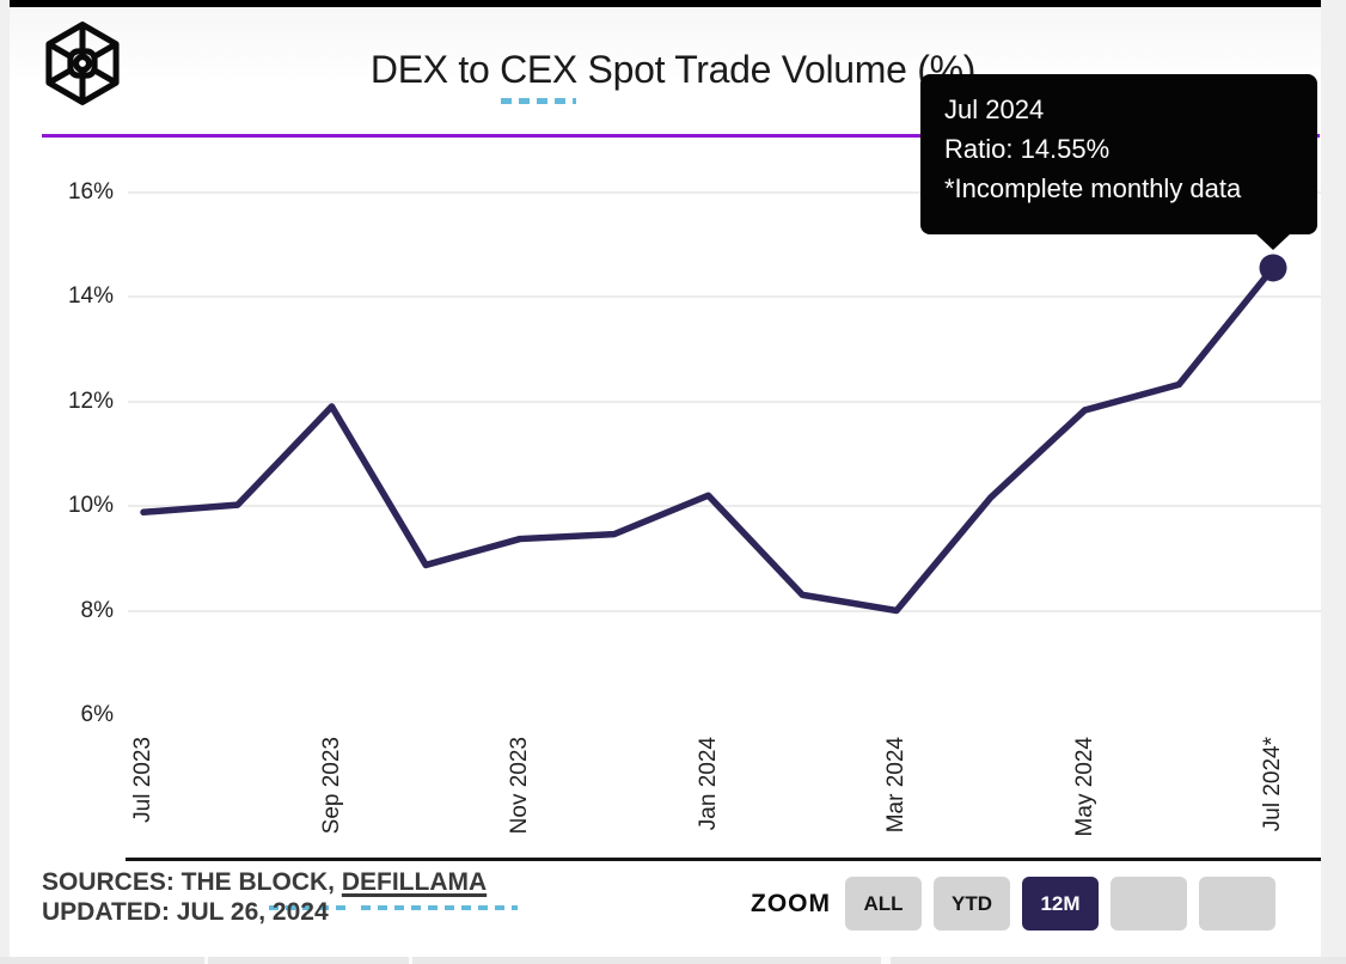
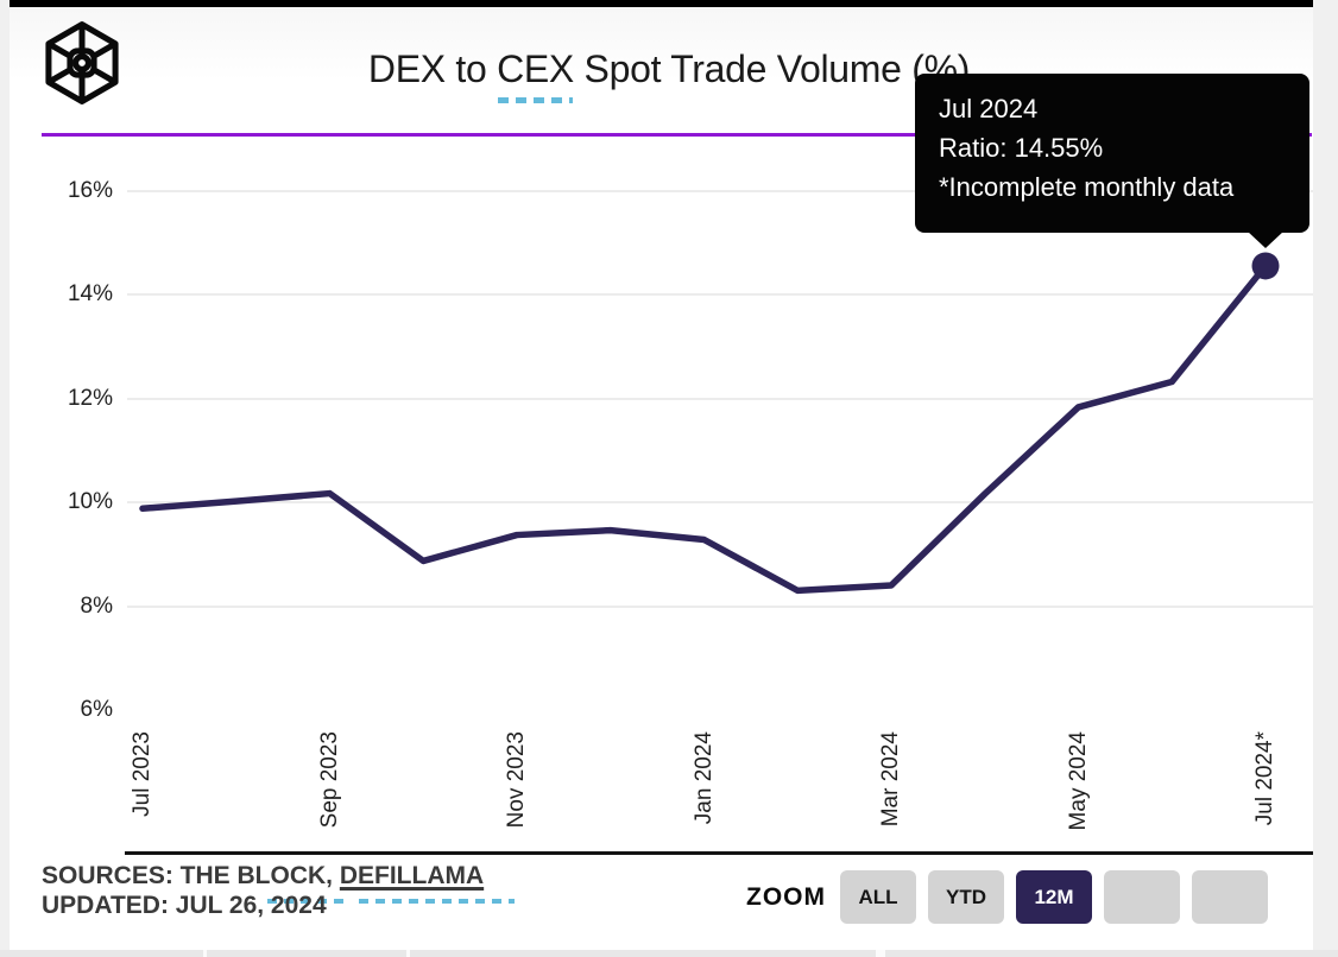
Sep 2023: 11.9% -> 10.2%
Jan 2024: 10.2% -> 9.3%
Mar 2024: 8.0% -> 8.4%
